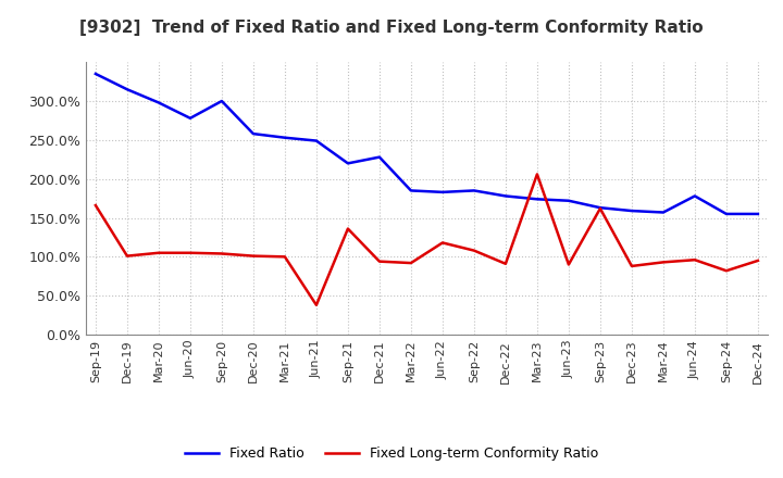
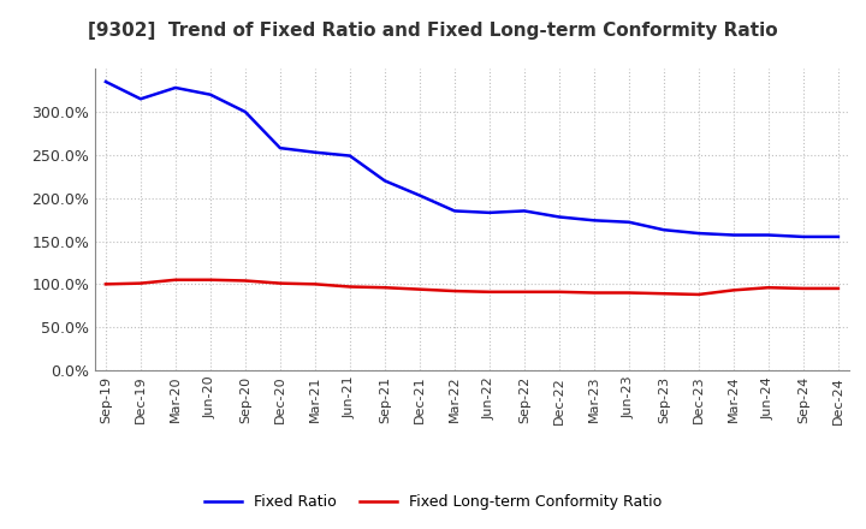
Fixed Long-term Conformity Ratio/Sep-19: 166% -> 100%
Fixed Ratio/Mar-20: 298% -> 328%
Fixed Ratio/Jun-20: 278% -> 320%
Fixed Long-term Conformity Ratio/Jun-21: 38% -> 97%
Fixed Long-term Conformity Ratio/Sep-21: 136% -> 96%
Fixed Ratio/Dec-21: 228% -> 203%
Fixed Long-term Conformity Ratio/Jun-22: 118% -> 91%
Fixed Long-term Conformity Ratio/Sep-22: 108% -> 91%
Fixed Long-term Conformity Ratio/Mar-23: 206% -> 90%
Fixed Long-term Conformity Ratio/Sep-23: 162% -> 89%
Fixed Ratio/Jun-24: 178% -> 157%
Fixed Long-term Conformity Ratio/Sep-24: 82% -> 95%
